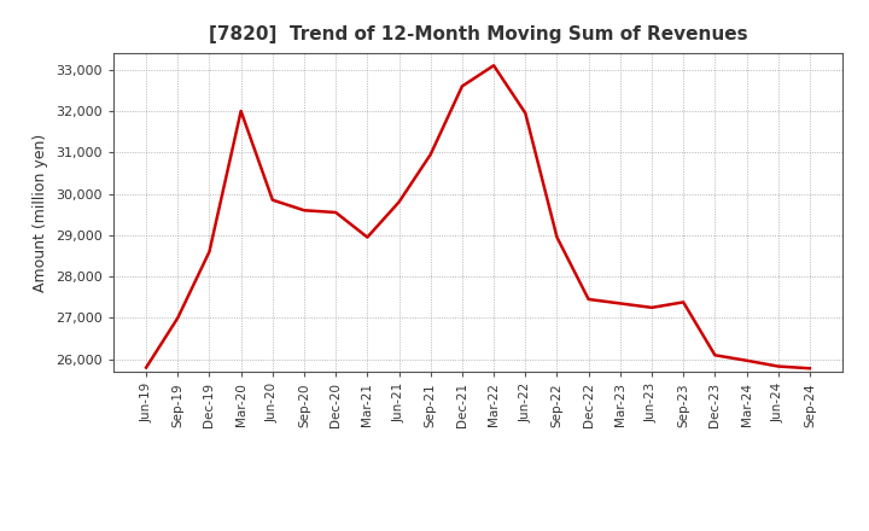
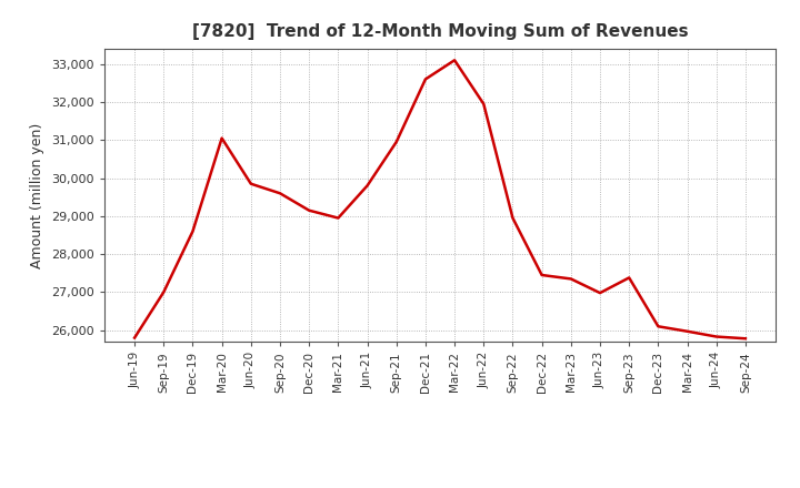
Mar-20: 32,000 -> 31,050
Dec-20: 29,550 -> 29,150
Jun-23: 27,250 -> 26,980
